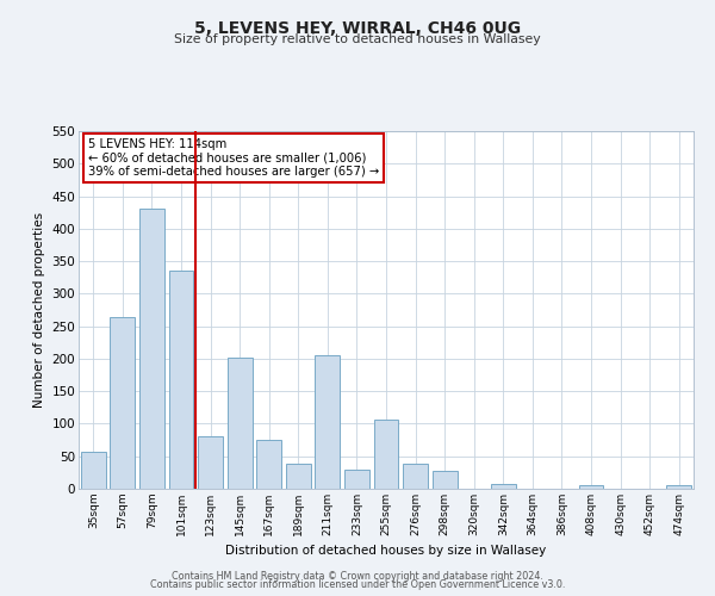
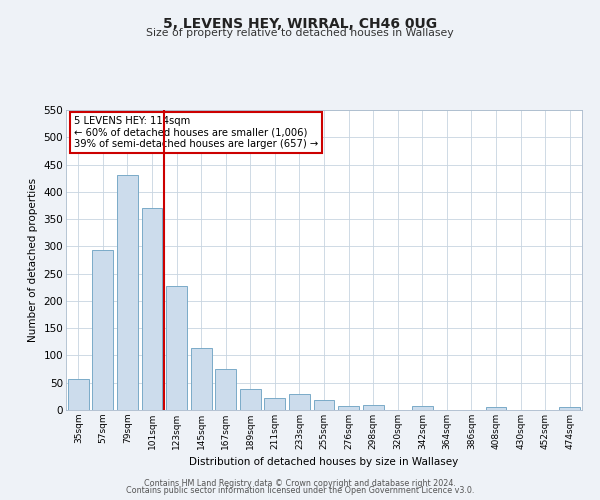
57sqm: 264 -> 293
101sqm: 336 -> 370
123sqm: 80 -> 228
145sqm: 202 -> 113
211sqm: 206 -> 22
255sqm: 106 -> 18
276sqm: 38 -> 8
298sqm: 28 -> 10
